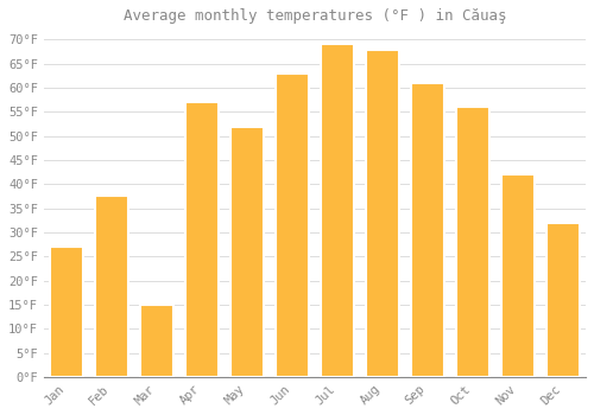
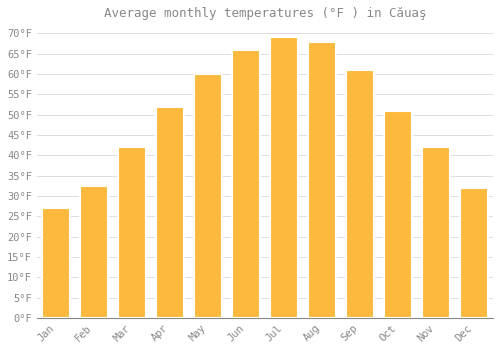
Feb: 37.5°F -> 32.5°F
Mar: 15.0°F -> 42.0°F
Apr: 57.0°F -> 52.0°F
May: 52.0°F -> 60.0°F
Jun: 63.0°F -> 66.0°F
Oct: 56.0°F -> 51.0°F
